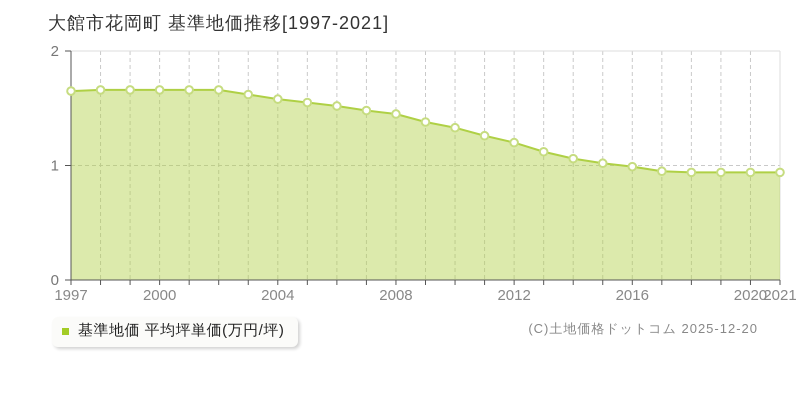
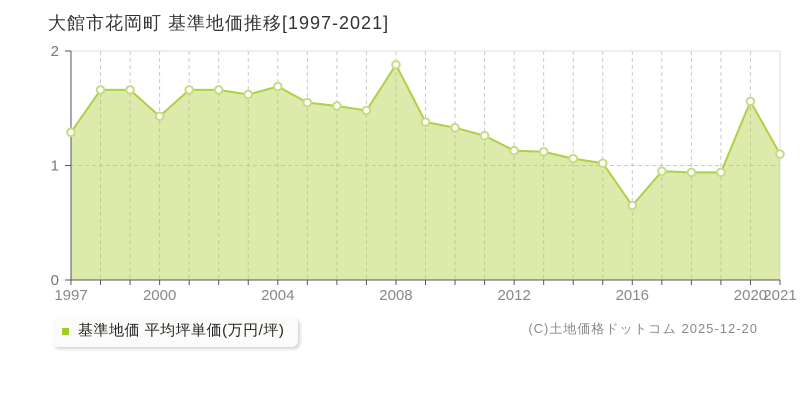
1997: 1.65 -> 1.29
2000: 1.66 -> 1.43
2004: 1.58 -> 1.69
2008: 1.45 -> 1.88
2012: 1.20 -> 1.13
2016: 0.99 -> 0.65
2020: 0.94 -> 1.56
2021: 0.94 -> 1.10
